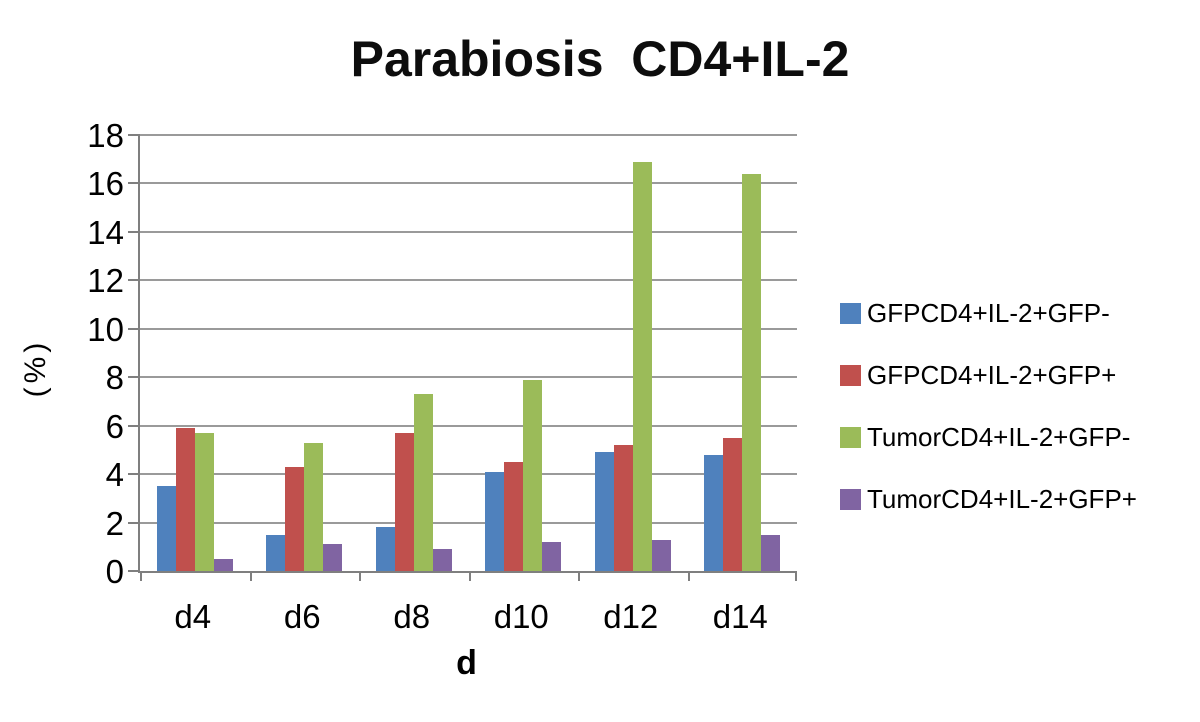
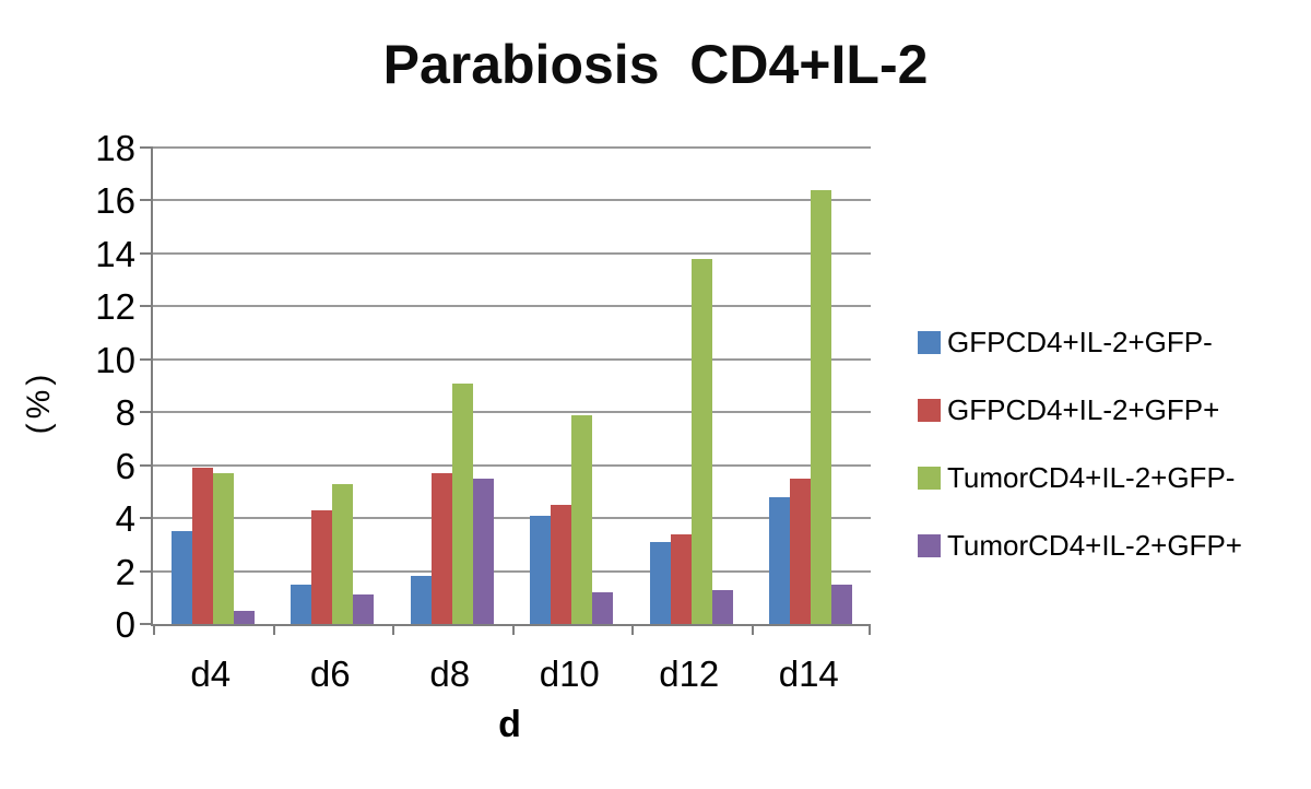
TumorCD4+IL-2+GFP-/d8: 7.3 -> 9.1
TumorCD4+IL-2+GFP+/d8: 0.9 -> 5.5
GFPCD4+IL-2+GFP-/d12: 4.9 -> 3.1
GFPCD4+IL-2+GFP+/d12: 5.2 -> 3.4
TumorCD4+IL-2+GFP-/d12: 16.9 -> 13.8
